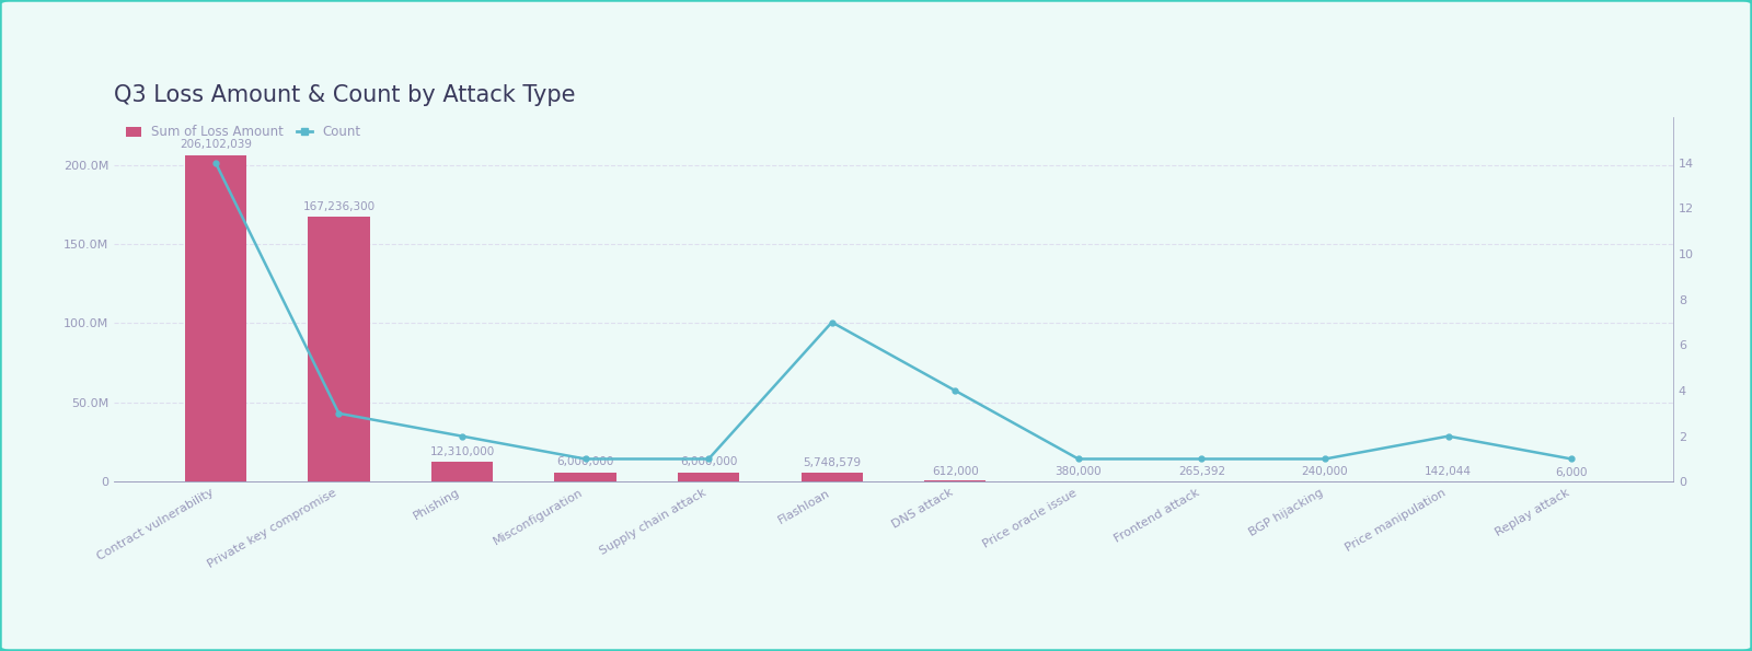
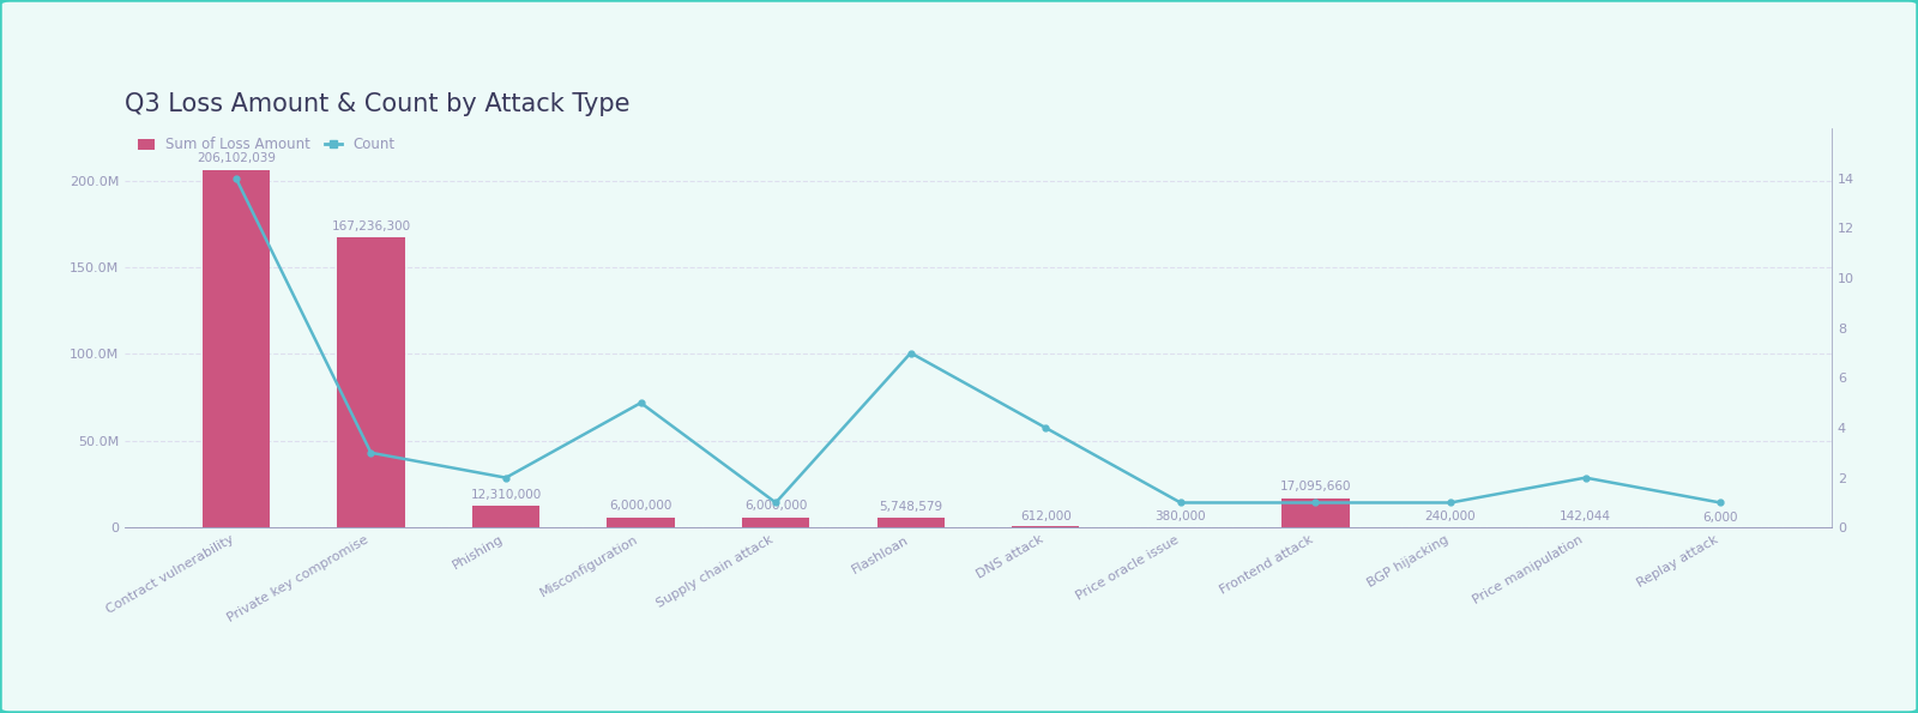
Count/Misconfiguration: 1 -> 5
Sum of Loss Amount/Frontend attack: 265,392 -> 17,095,660
